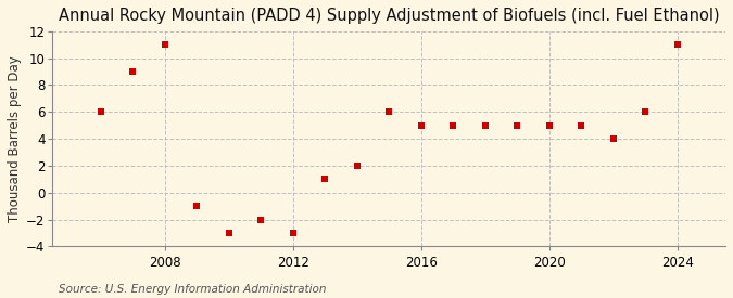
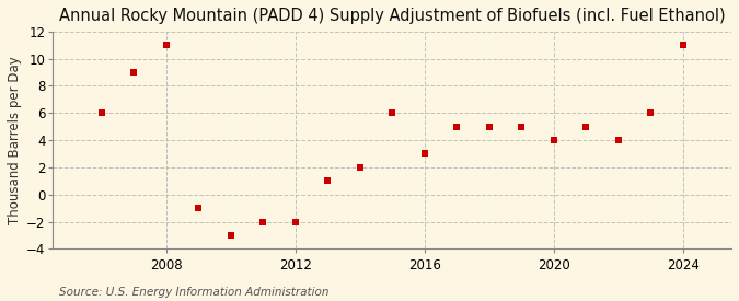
2012: -3 -> -2
2016: 5 -> 3
2020: 5 -> 4
